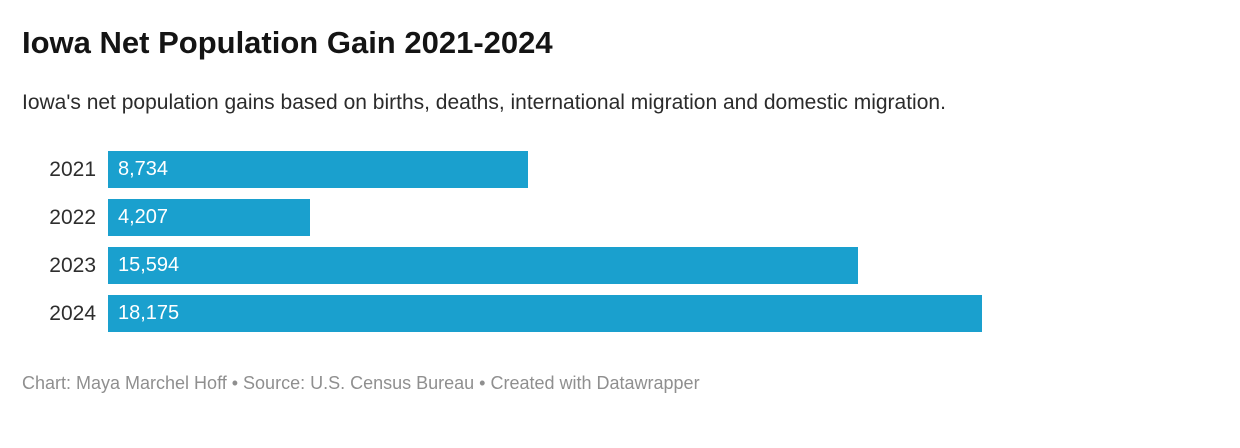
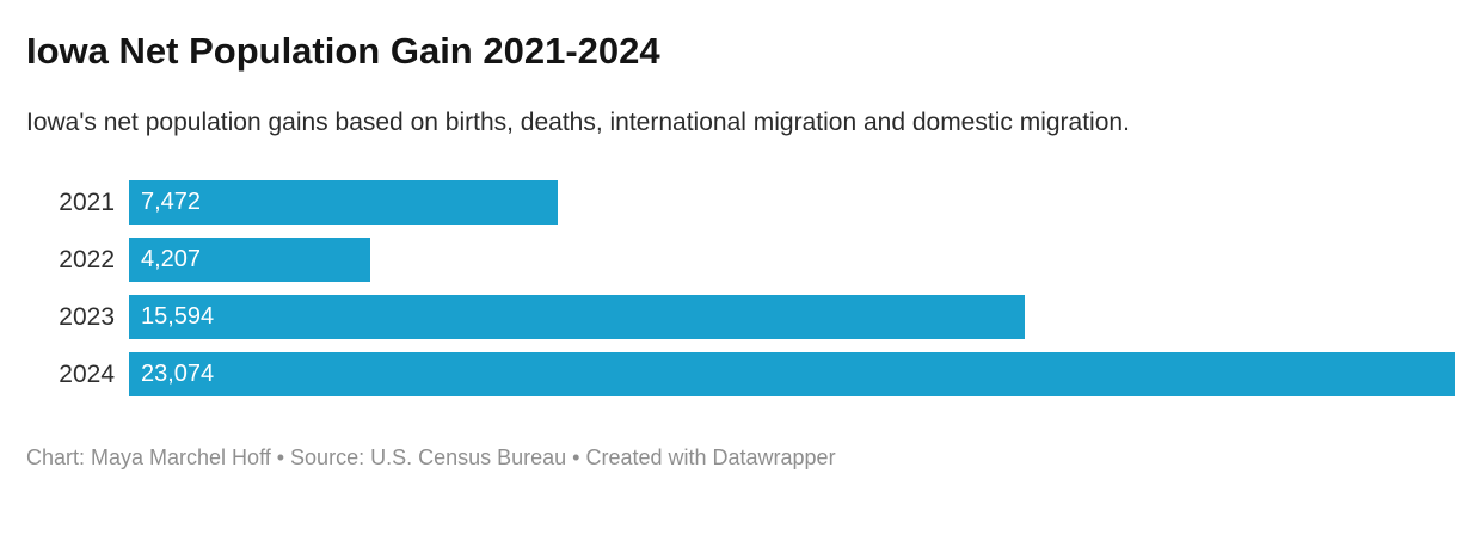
2021: 8,734 -> 7,472
2024: 18,175 -> 23,074
